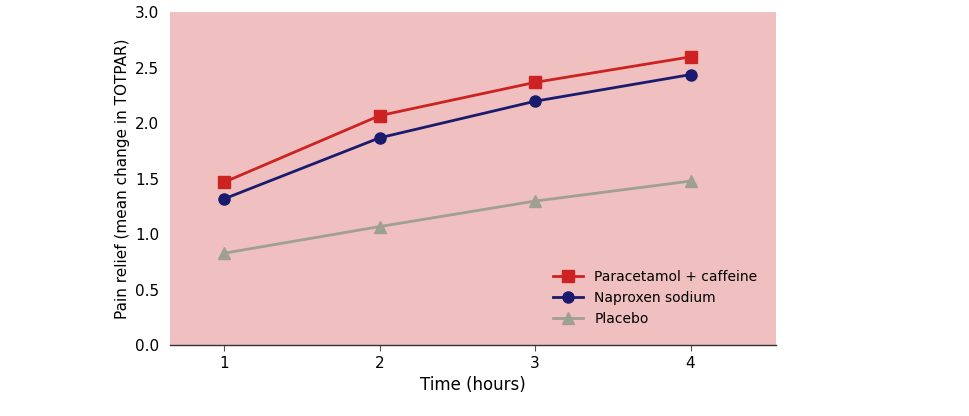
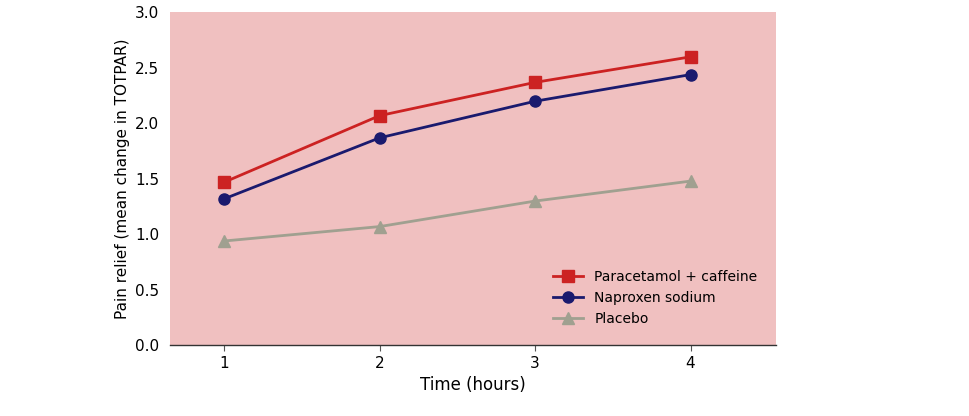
Placebo/1: 0.83 -> 0.94
